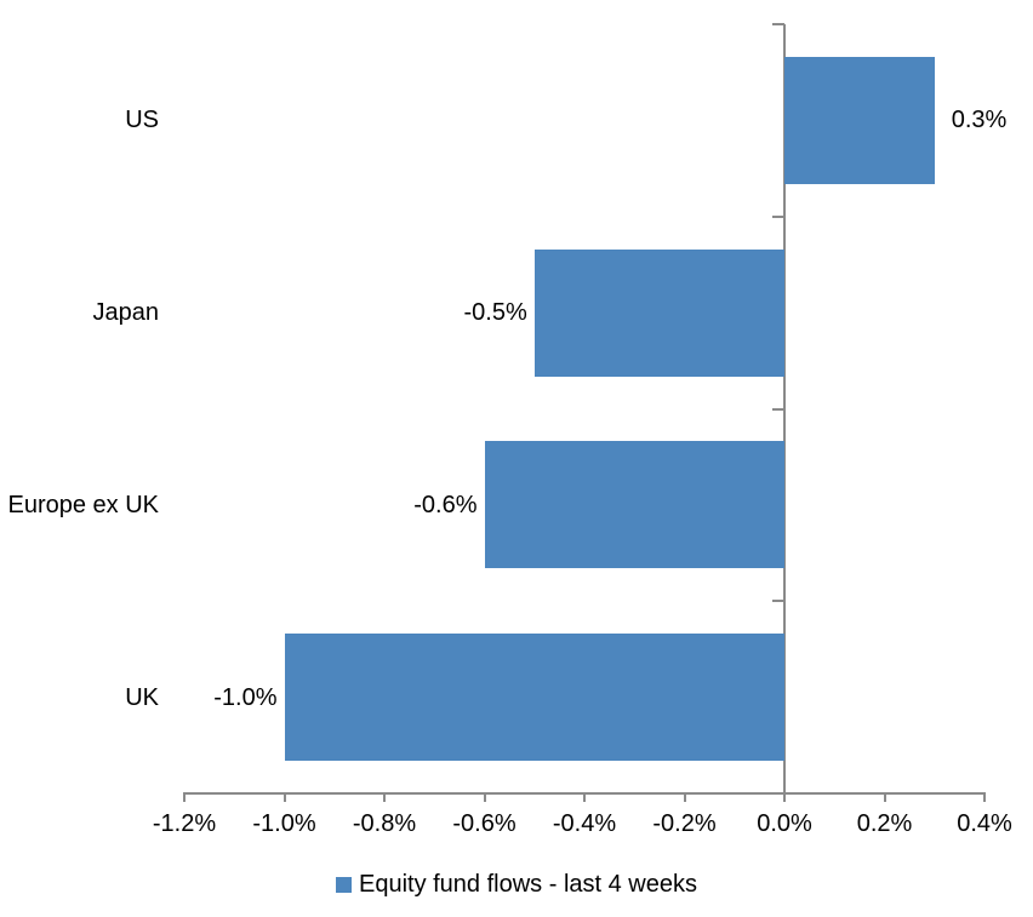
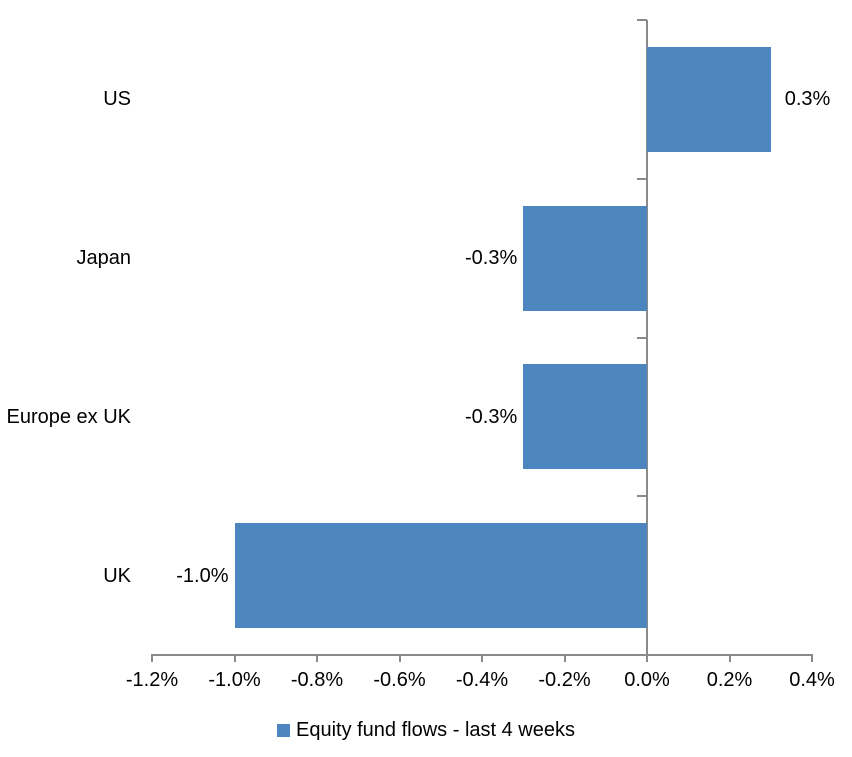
Japan: -0.5% -> -0.3%
Europe ex UK: -0.6% -> -0.3%
